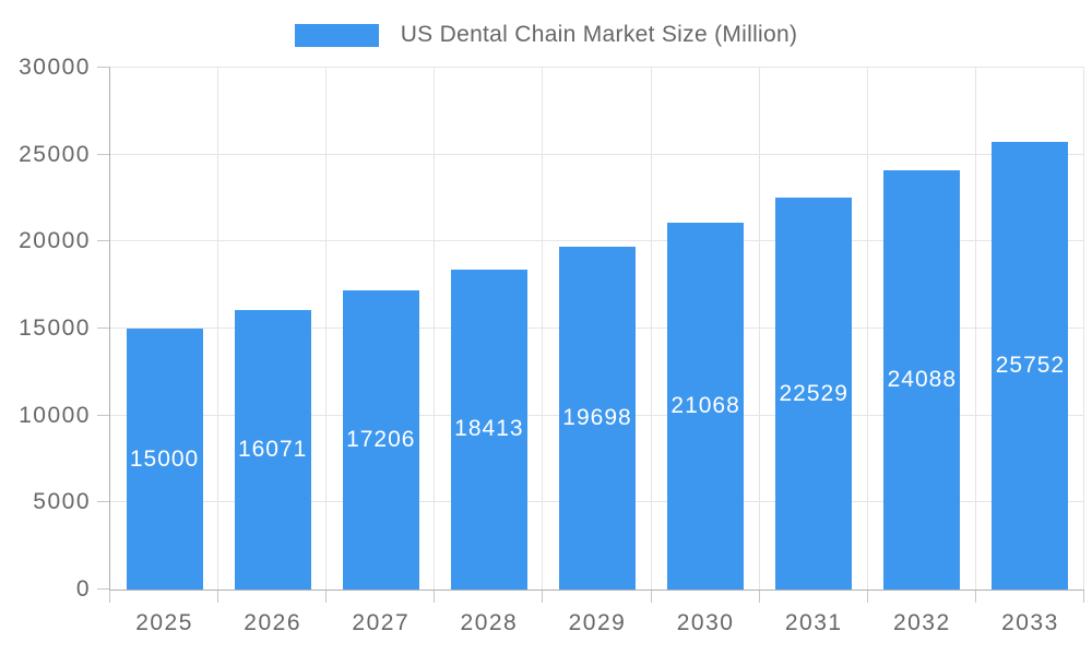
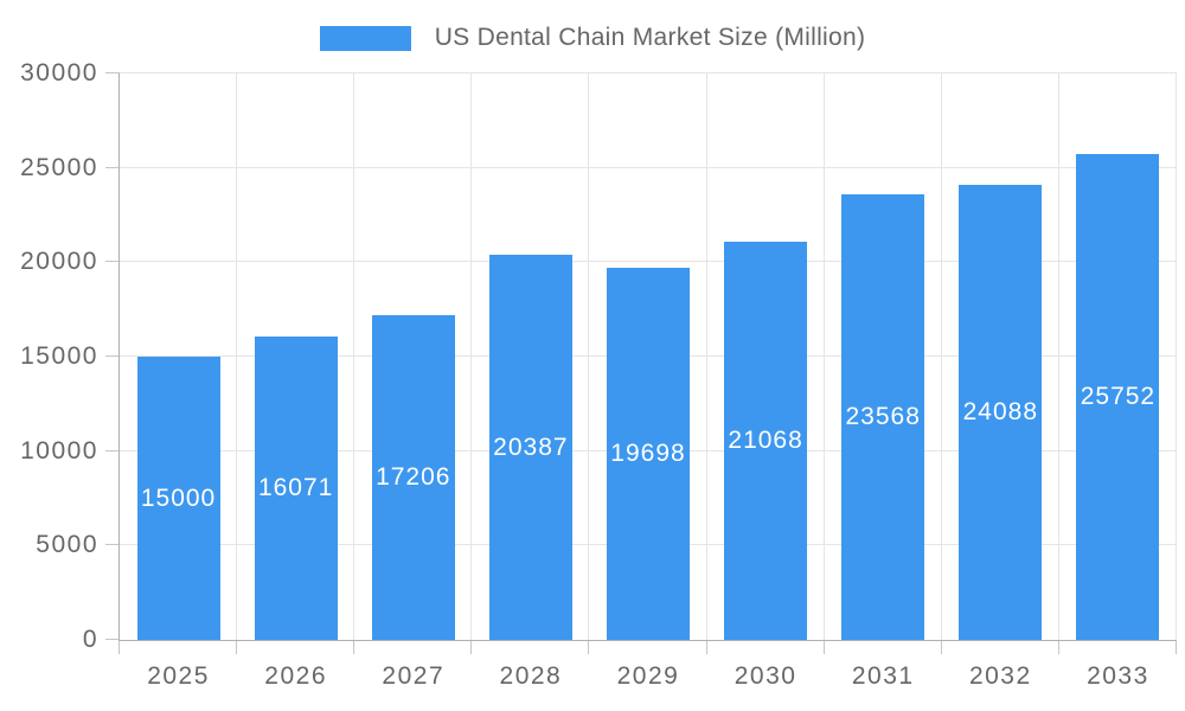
2028: 18413 -> 20387
2031: 22529 -> 23568
